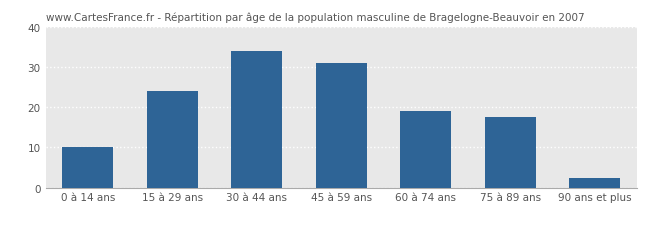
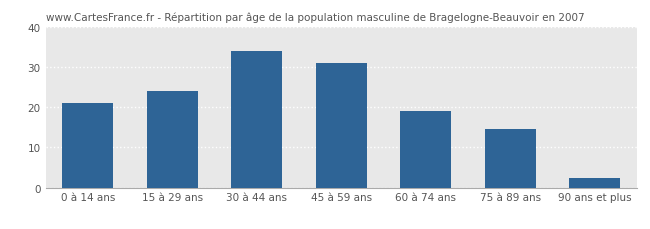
0 à 14 ans: 10.0 -> 21.0
75 à 89 ans: 17.5 -> 14.5
